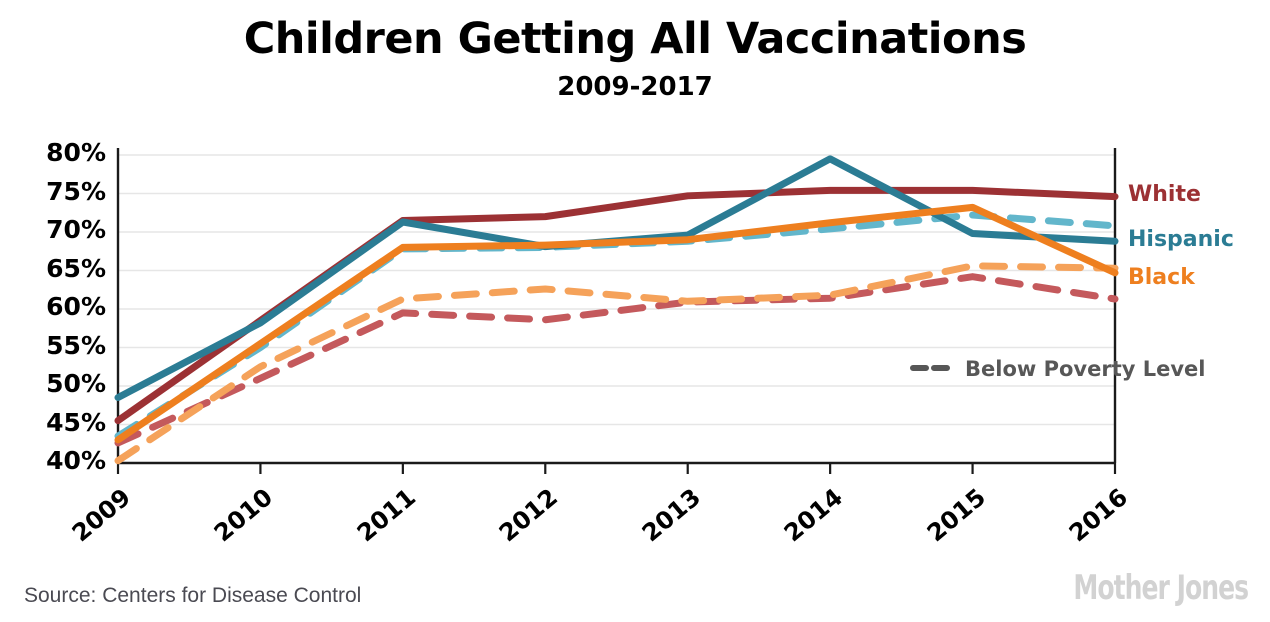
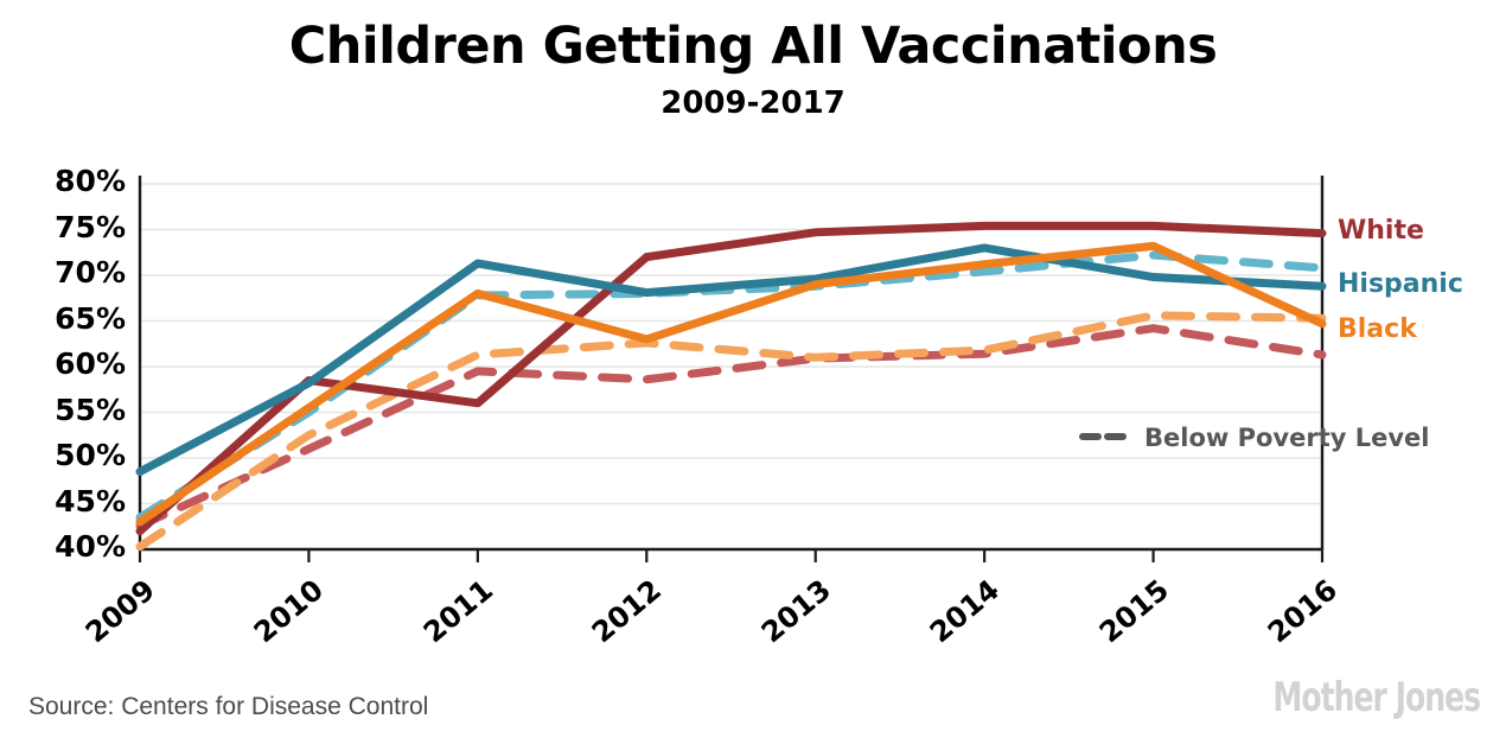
White/2009: 46% -> 42%
White/2011: 72% -> 56%
Black/2012: 68% -> 63%
Hispanic/2014: 80% -> 73%
